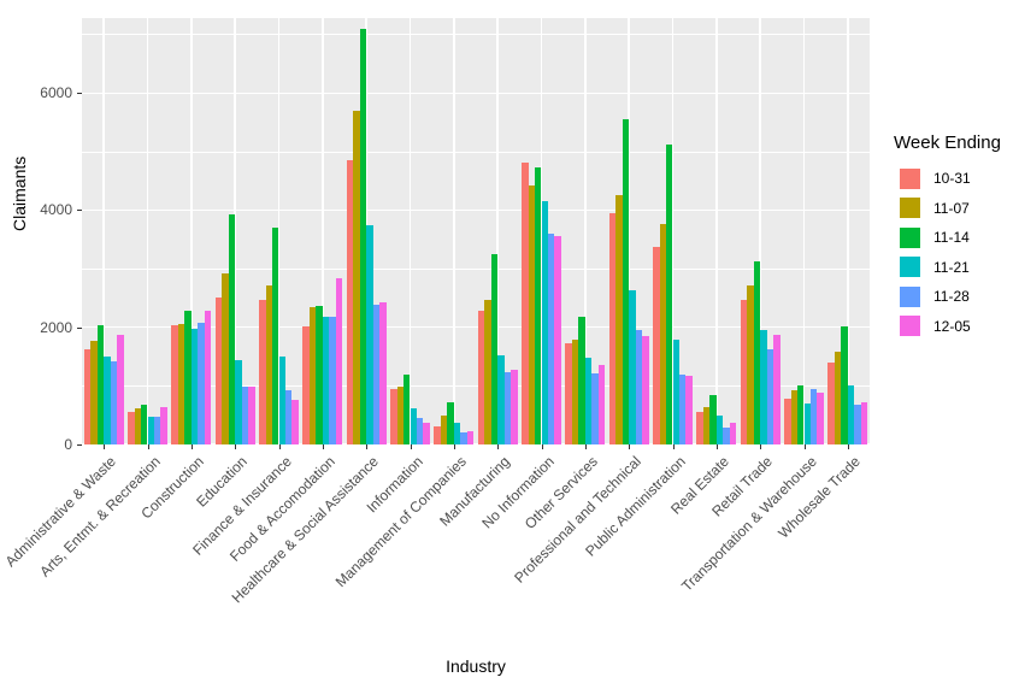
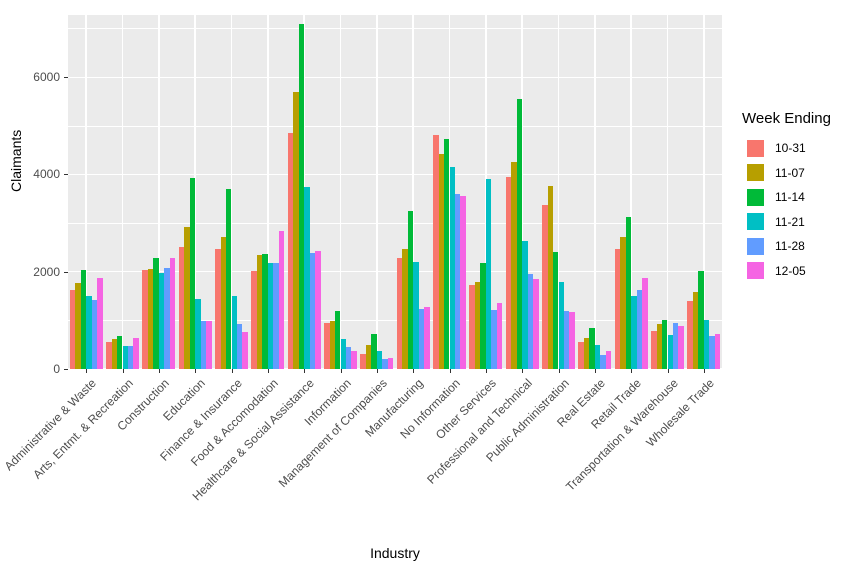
11-21/Manufacturing: 1500 -> 2200
11-21/Other Services: 1500 -> 3900
11-14/Public Administration: 5100 -> 2400
11-21/Retail Trade: 2000 -> 1500
